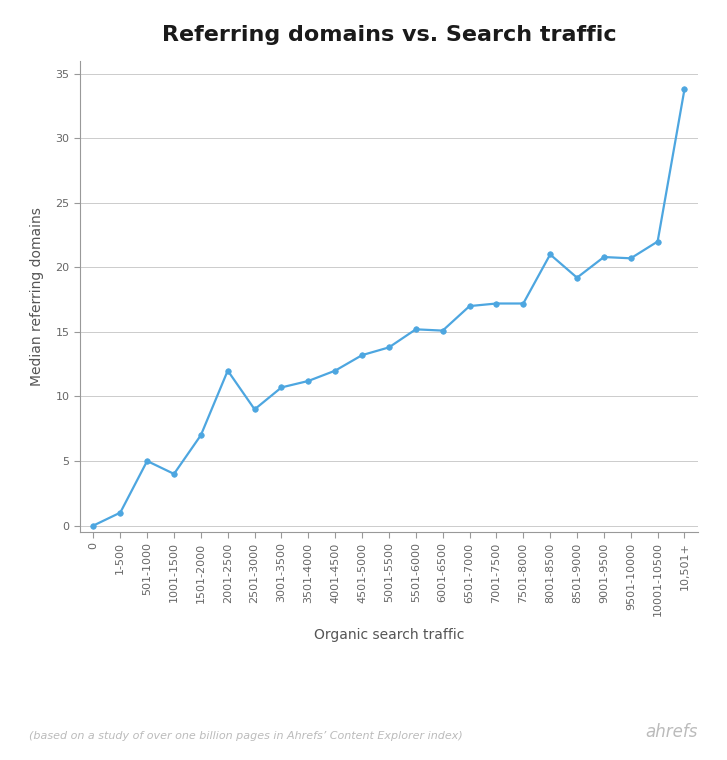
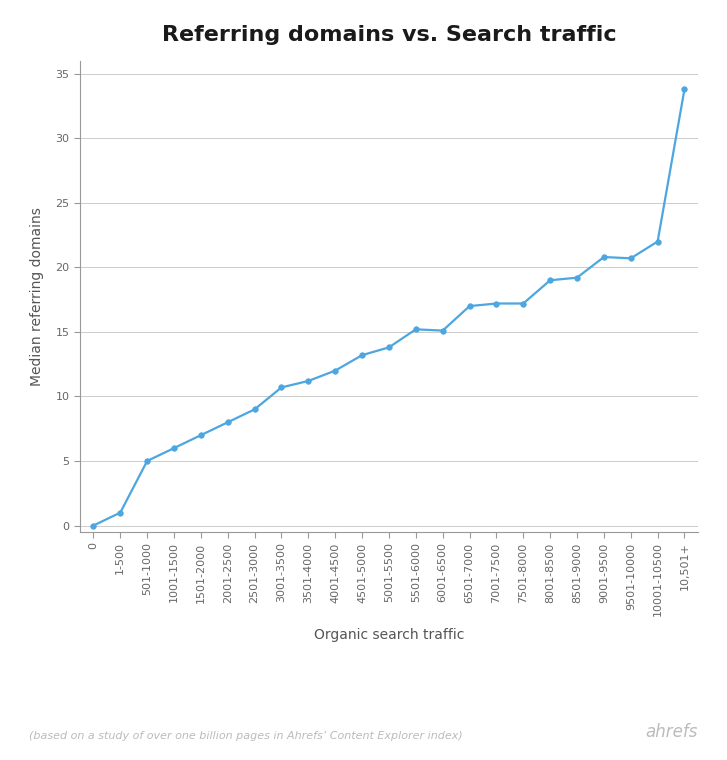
1001-1500: 4.0 -> 6.0
2001-2500: 12.0 -> 8.0
8001-8500: 21.0 -> 19.0
